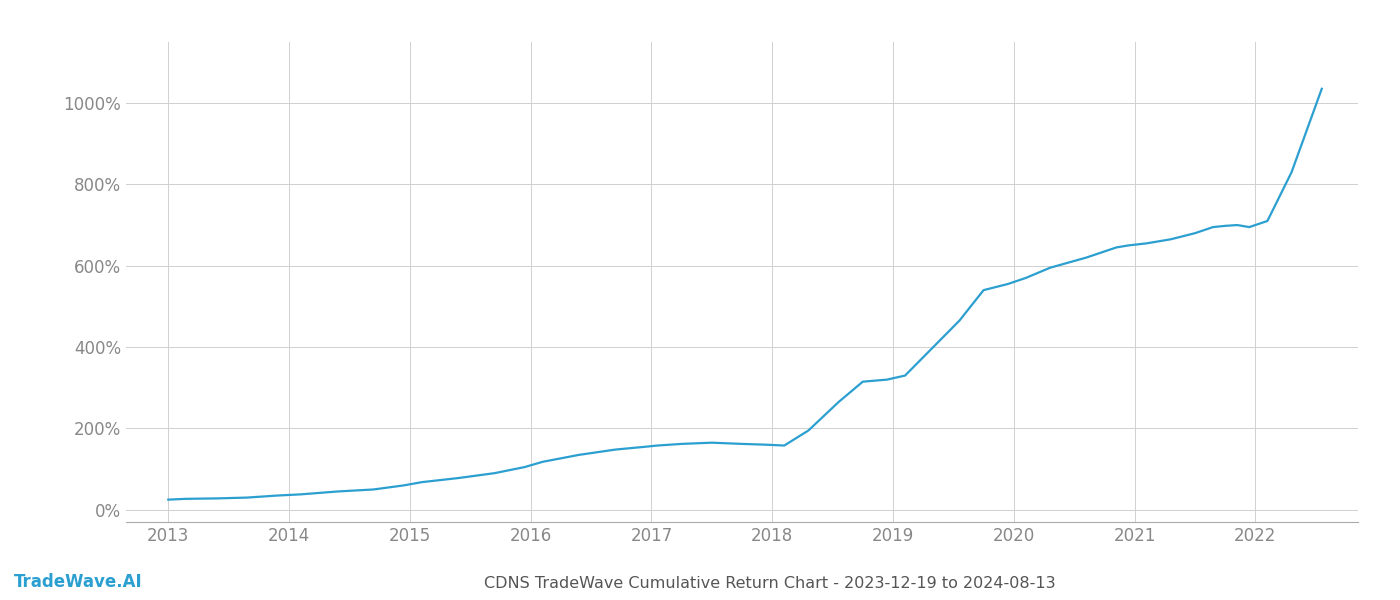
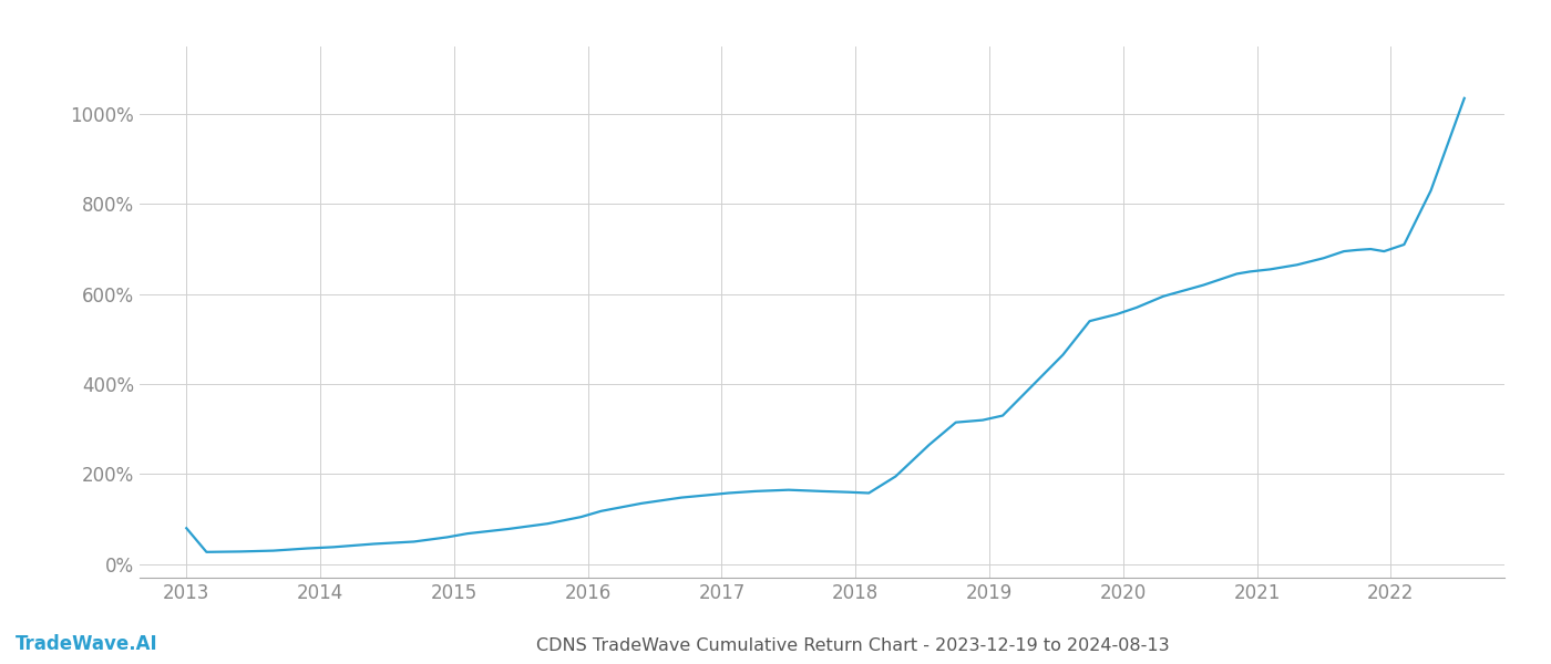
2013: 25% -> 80%
